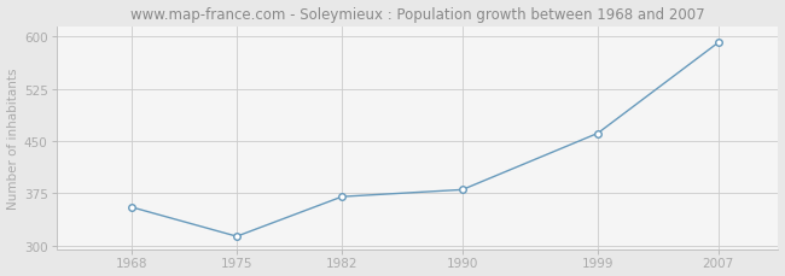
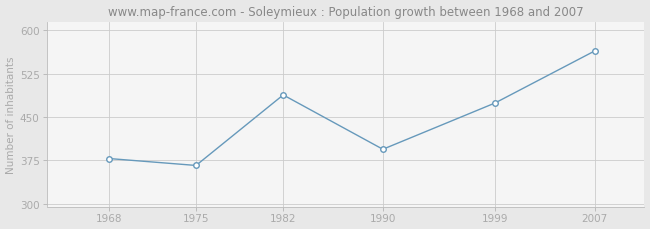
1968: 355 -> 378
1975: 313 -> 366
1982: 370 -> 488
1990: 380 -> 394
1999: 461 -> 474
2007: 591 -> 564
